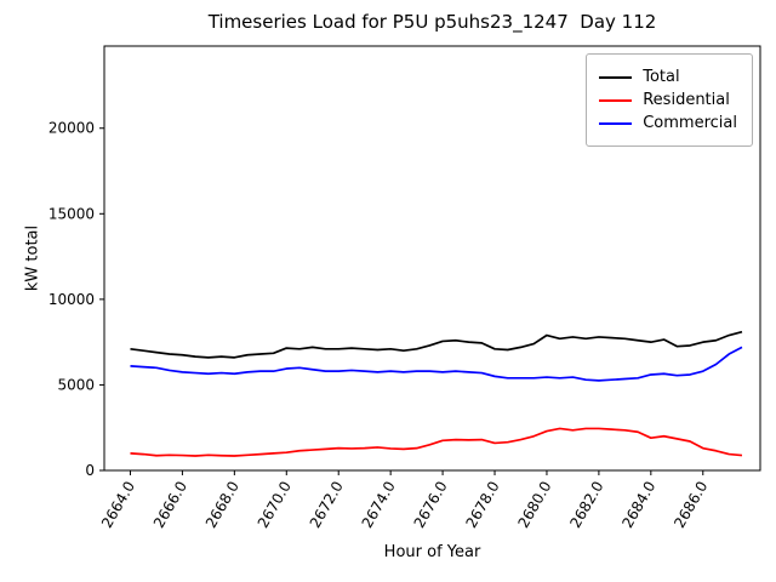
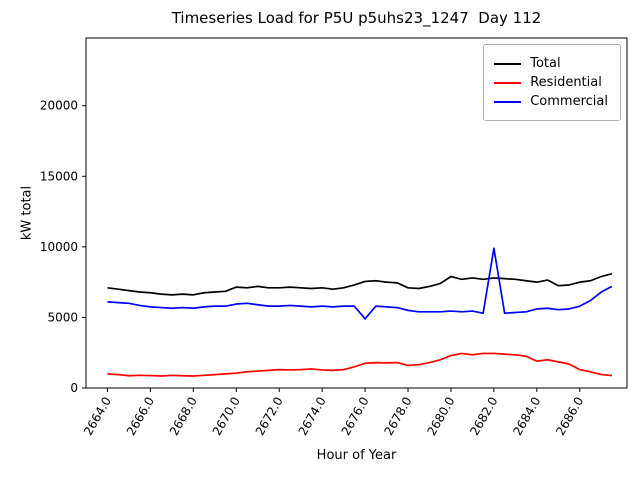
Commercial/2676.0: 5800 -> 4900
Commercial/2682.0: 5200 -> 9900
